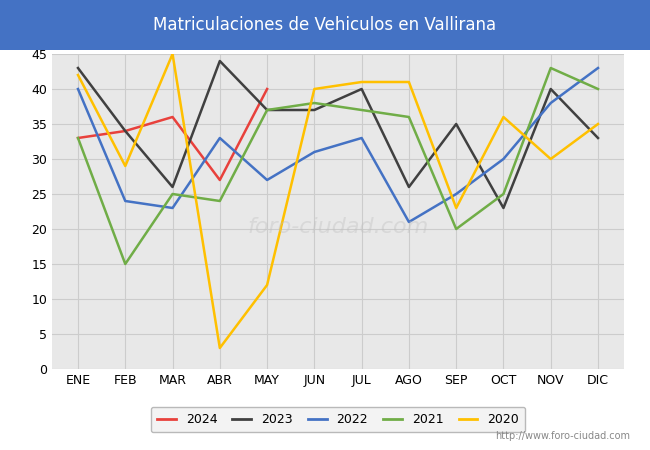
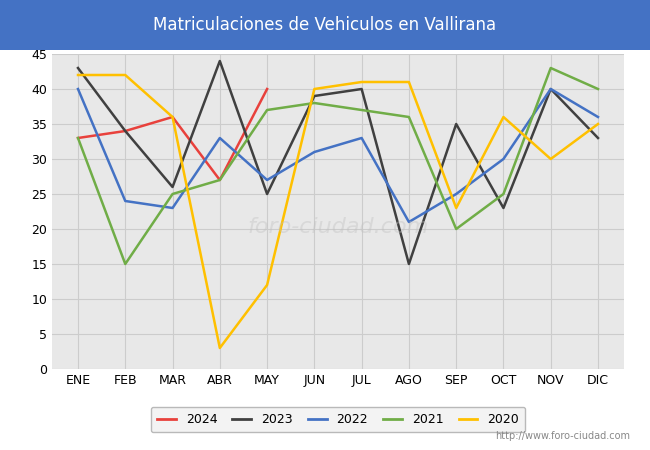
2020/FEB: 29 -> 42
2020/MAR: 45 -> 36
2021/ABR: 24 -> 27
2023/MAY: 37 -> 25
2023/JUN: 37 -> 39
2023/AGO: 26 -> 15
2022/NOV: 38 -> 40
2022/DIC: 43 -> 36
